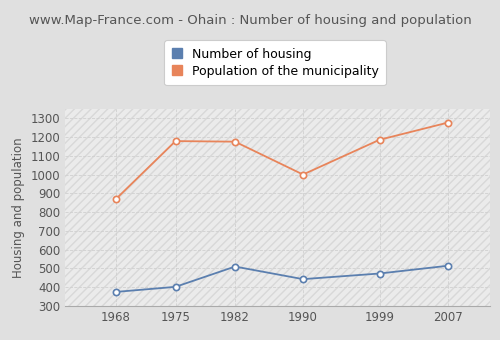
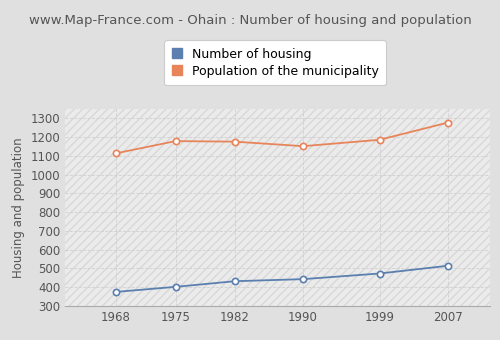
Population of the municipality/1968: 870 -> 1110
Number of housing/1982: 510 -> 430
Population of the municipality/1990: 1000 -> 1150
